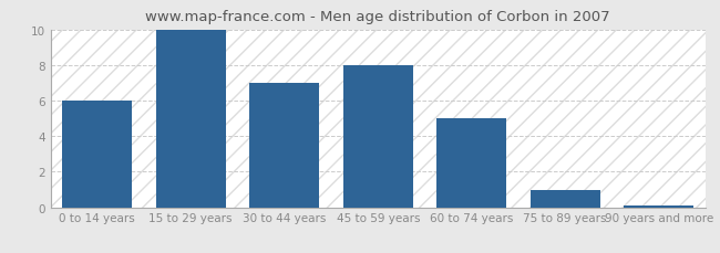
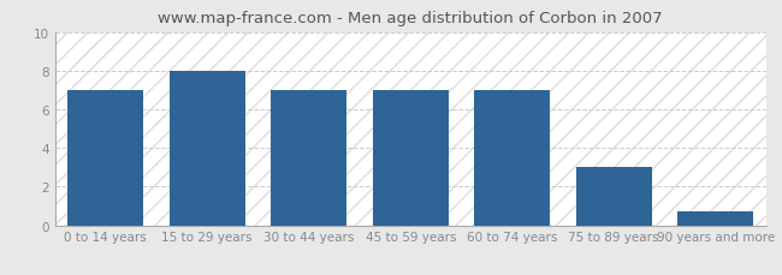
0 to 14 years: 6.0 -> 7.0
15 to 29 years: 10.0 -> 8.0
45 to 59 years: 8.0 -> 7.0
60 to 74 years: 5.0 -> 7.0
75 to 89 years: 1.0 -> 3.0
90 years and more: 0.1 -> 0.7
